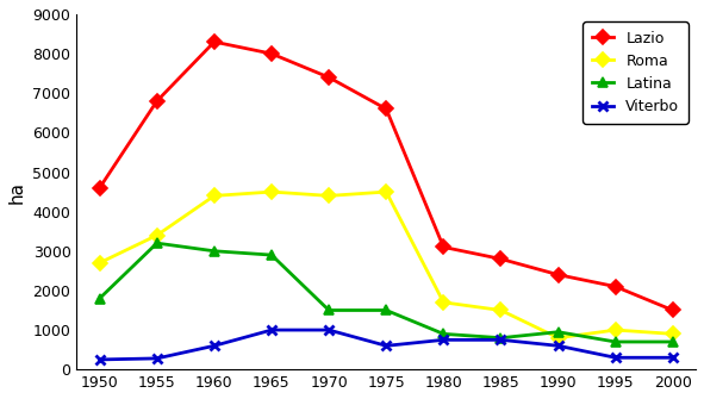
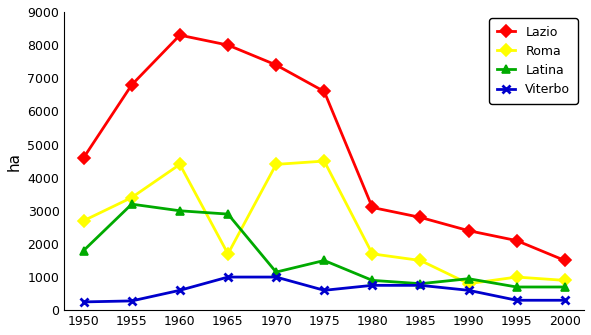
Roma/1965: 4500 -> 1700
Latina/1970: 1500 -> 1150
